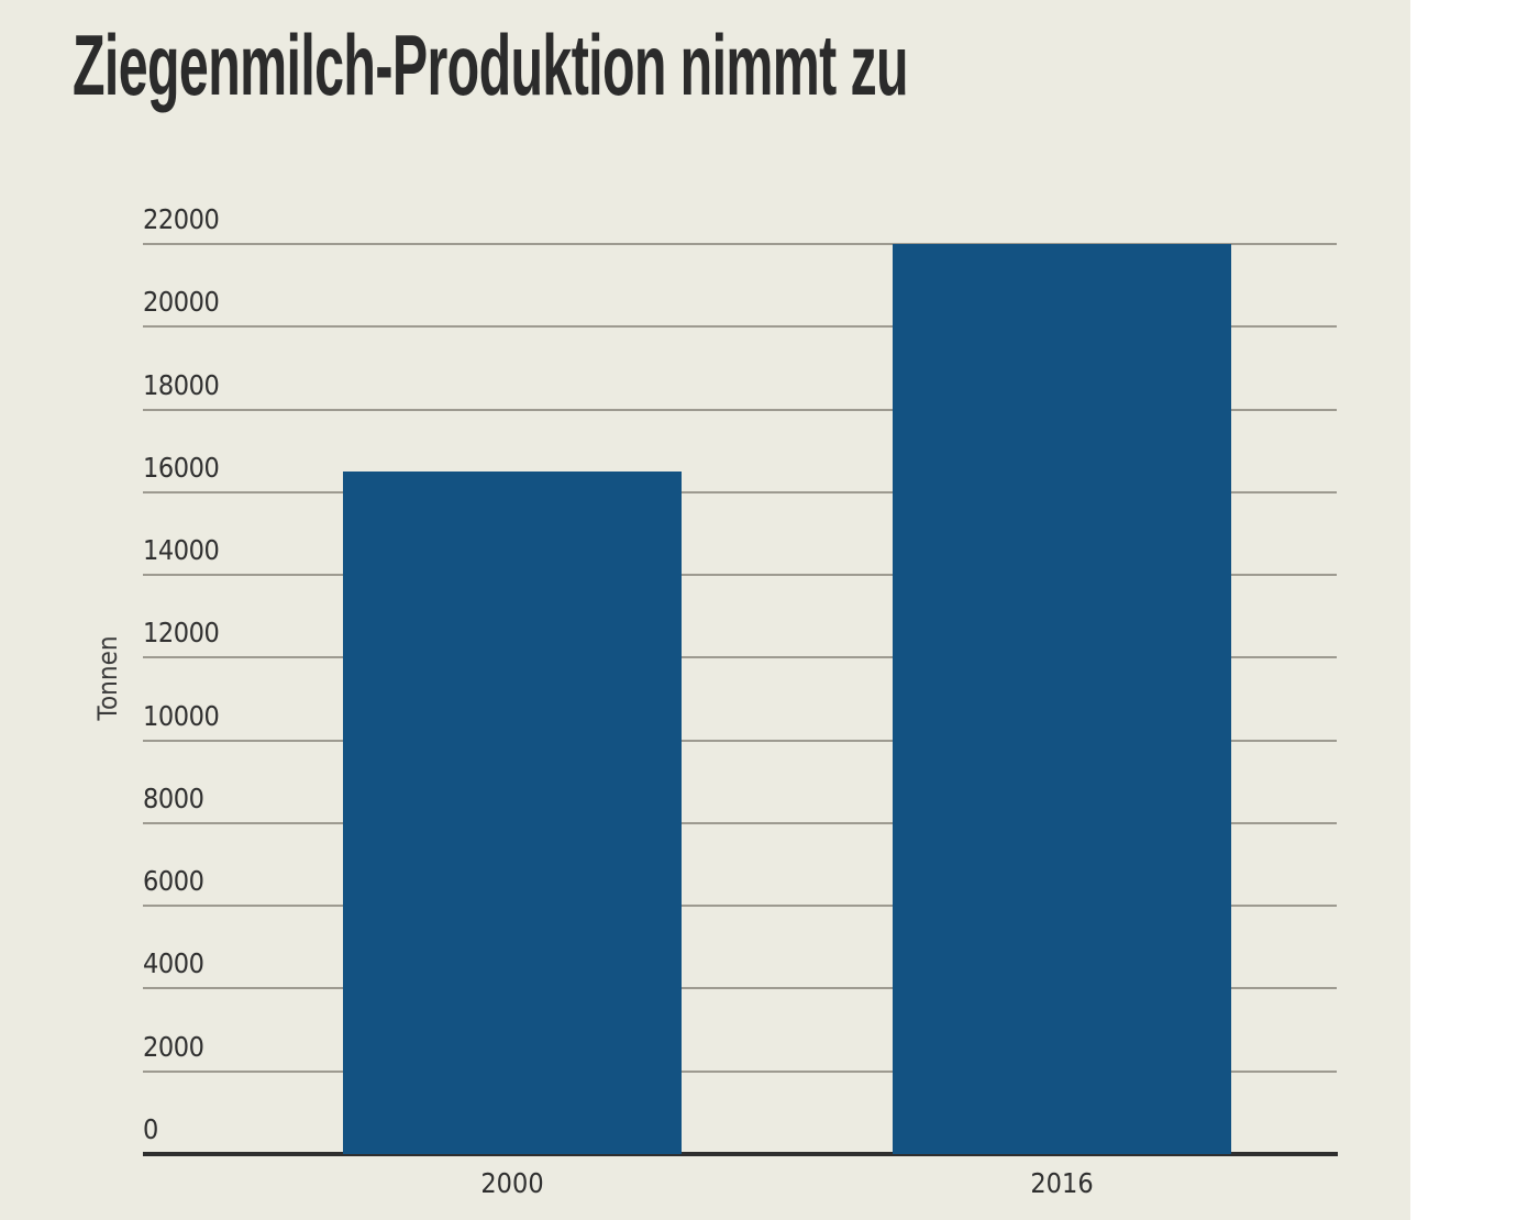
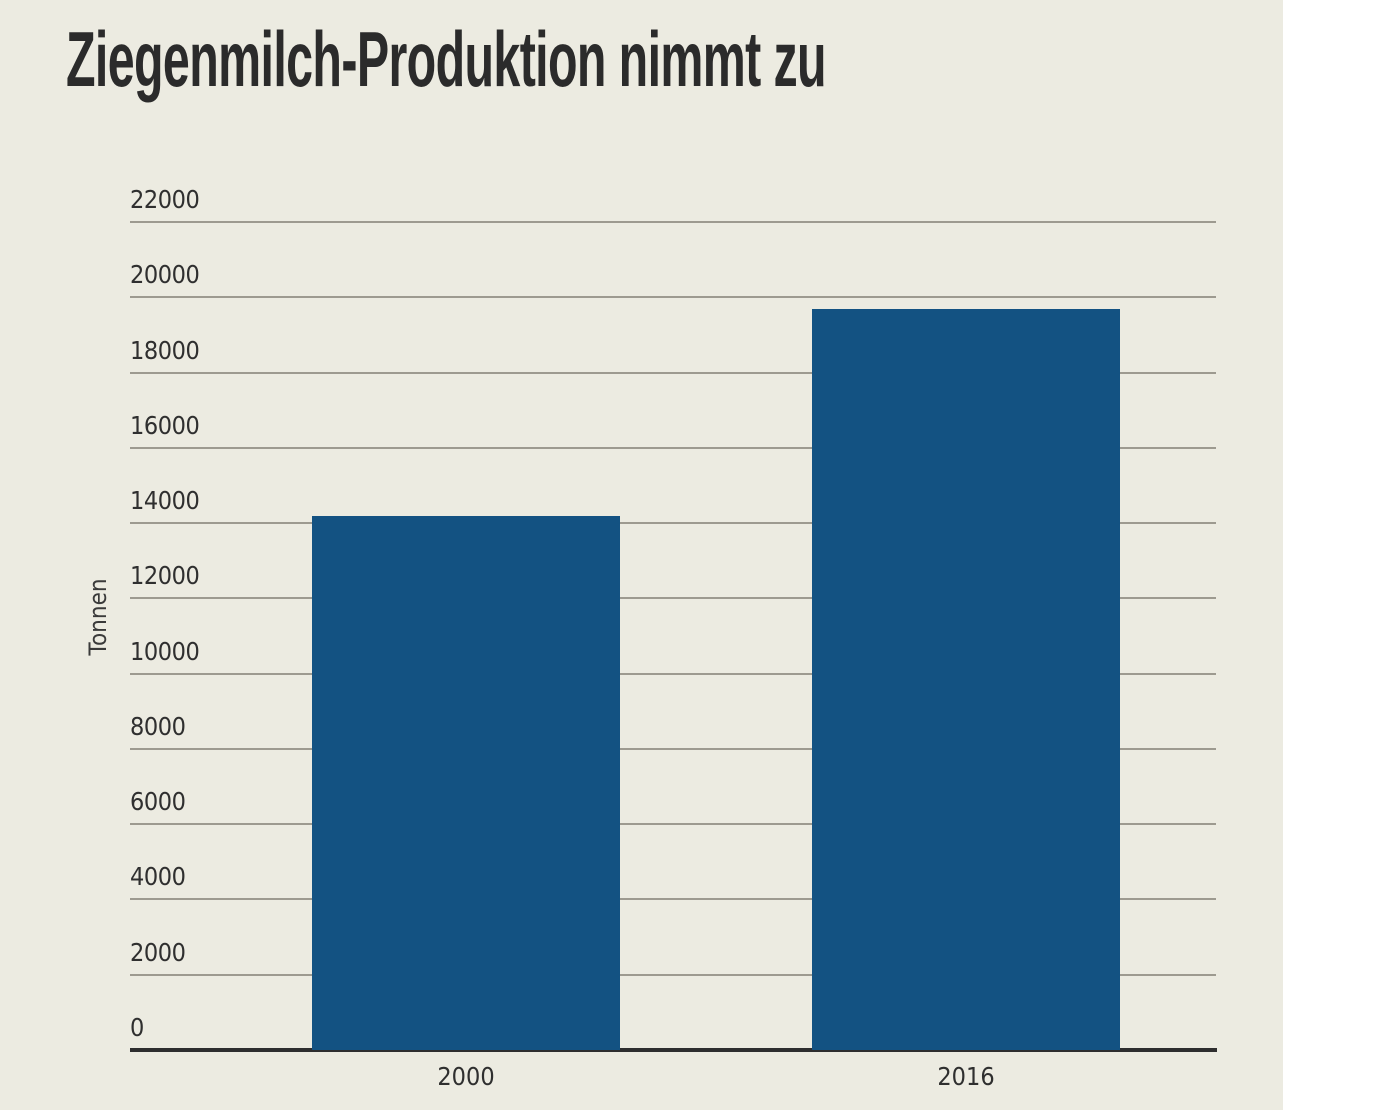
2000: 16500 -> 14200
2016: 22000 -> 19700
